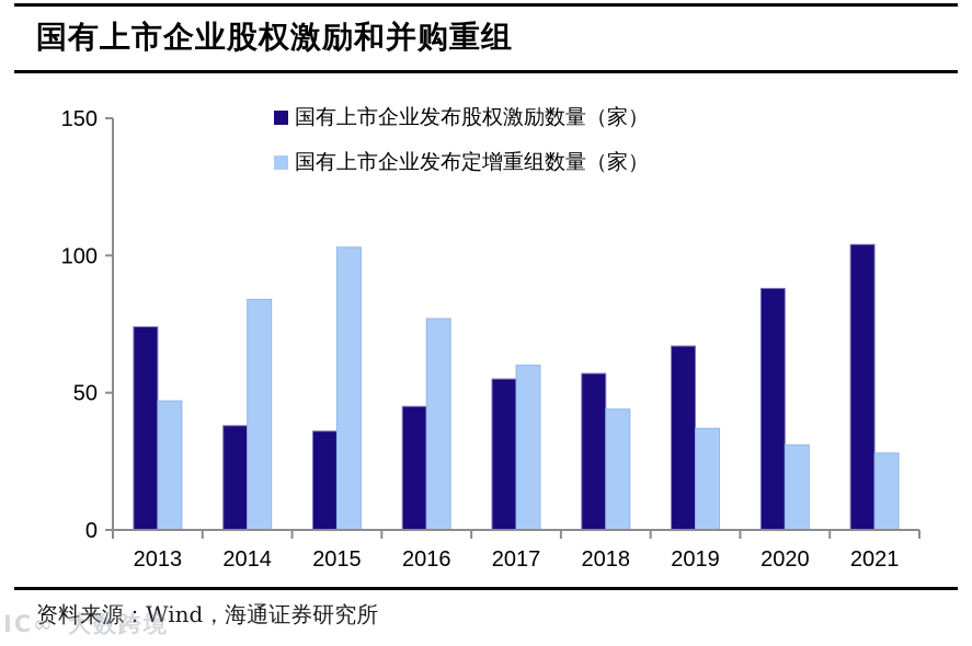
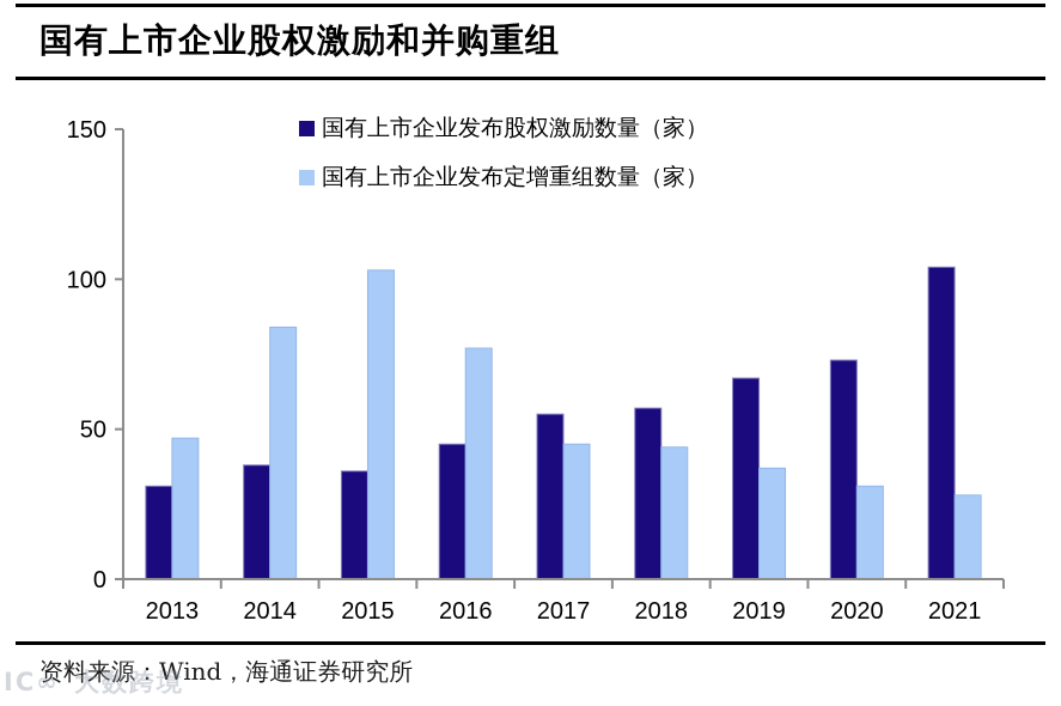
国有上市企业发布股权激励数量（家）/2013: 74 -> 31
国有上市企业发布定增重组数量（家）/2017: 60 -> 45
国有上市企业发布股权激励数量（家）/2020: 88 -> 73
